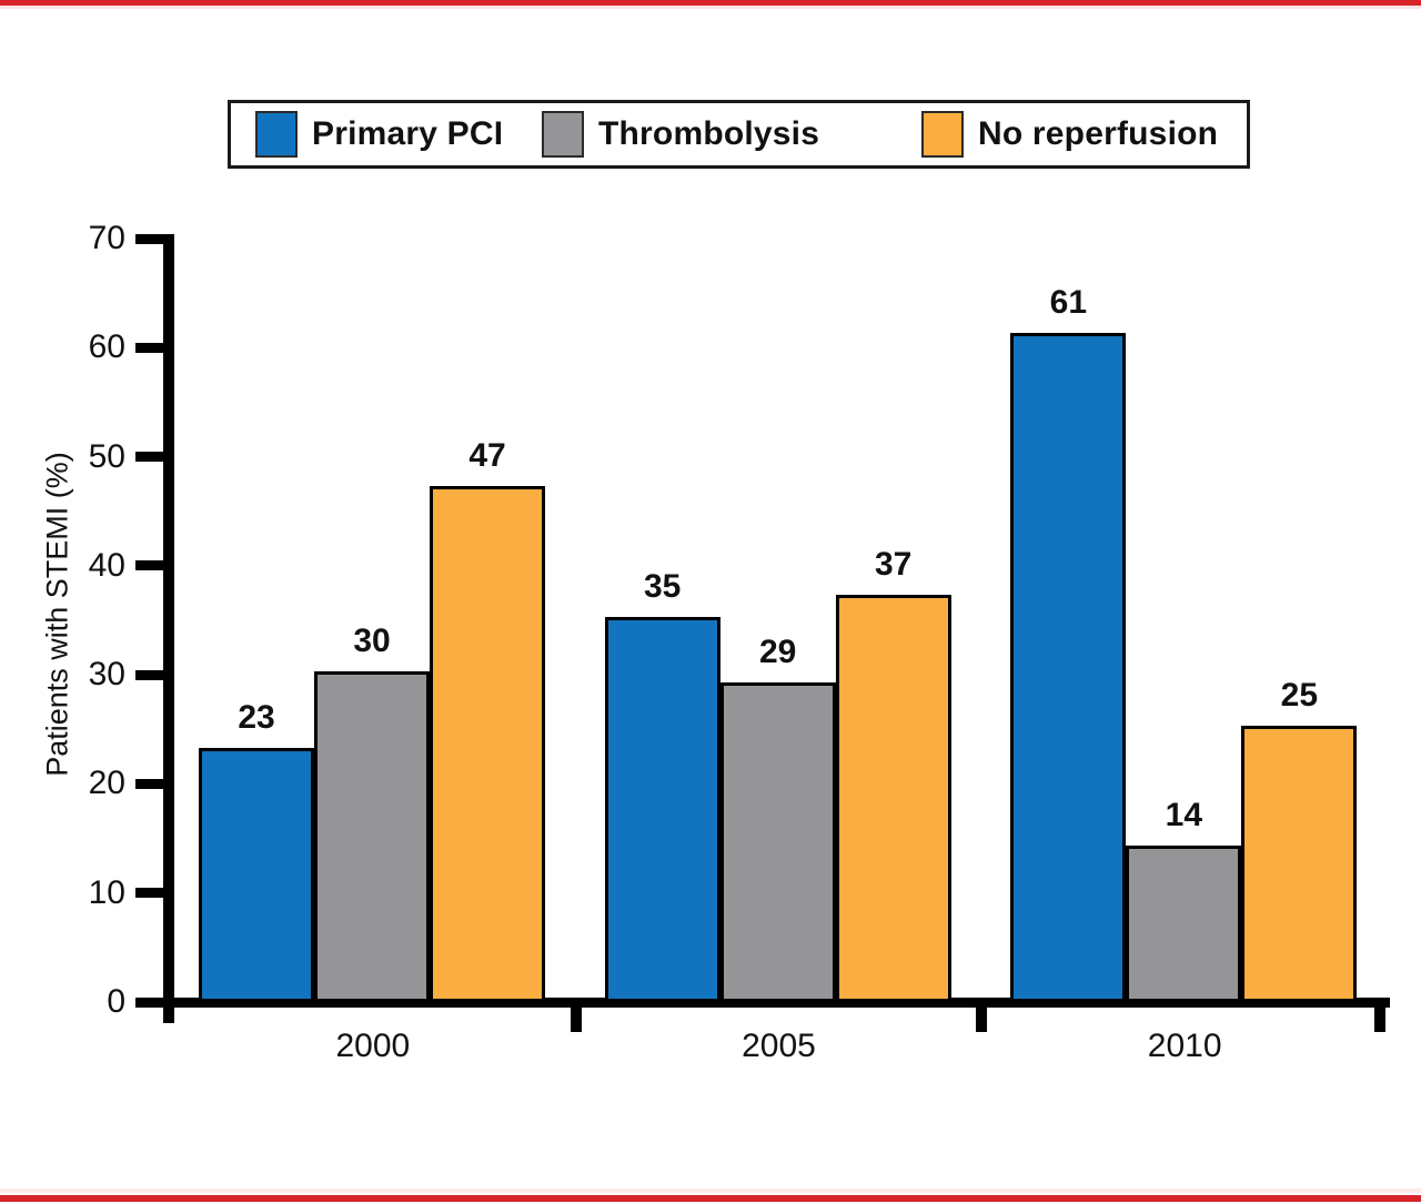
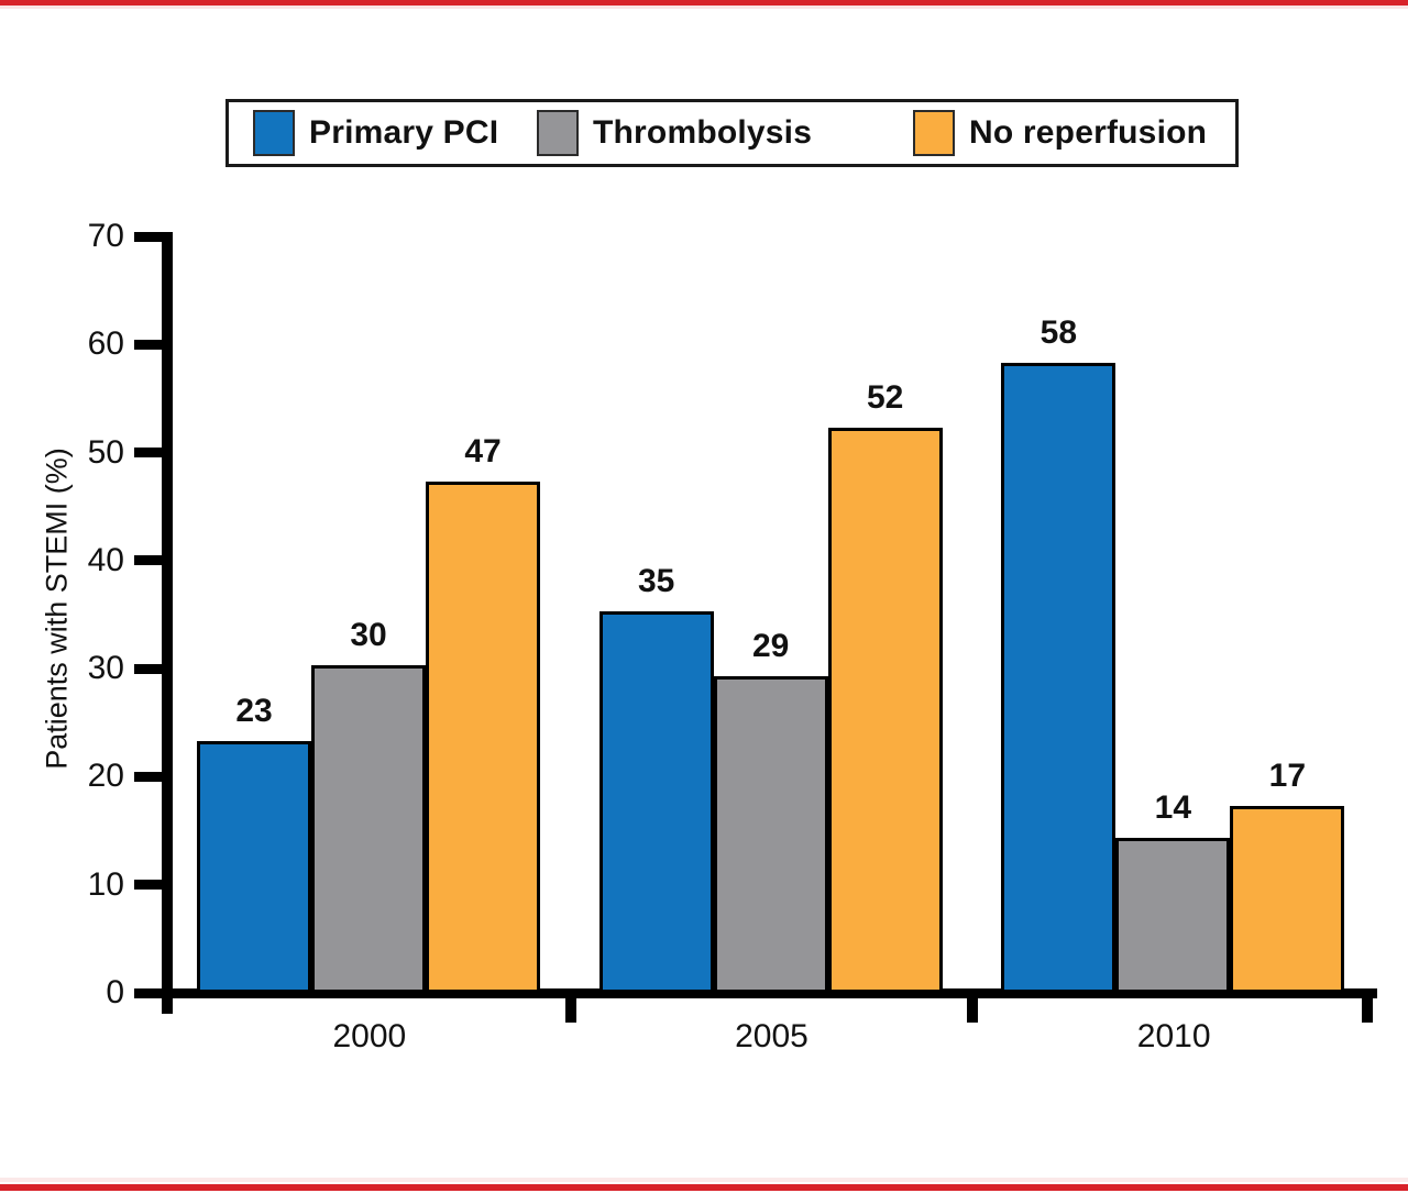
No reperfusion/2005: 37 -> 52
Primary PCI/2010: 61 -> 58
No reperfusion/2010: 25 -> 17
